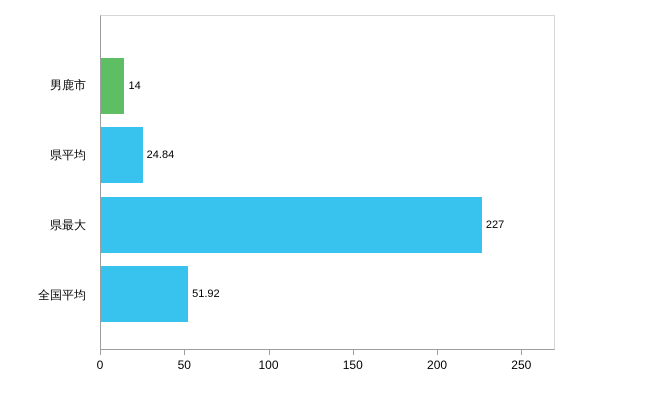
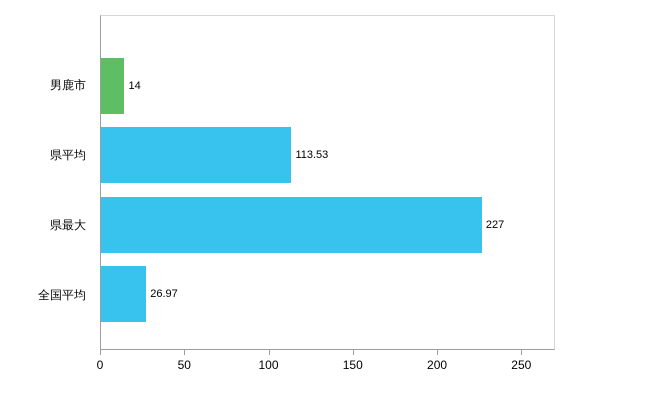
県平均: 24.84 -> 113.53
全国平均: 51.92 -> 26.97
